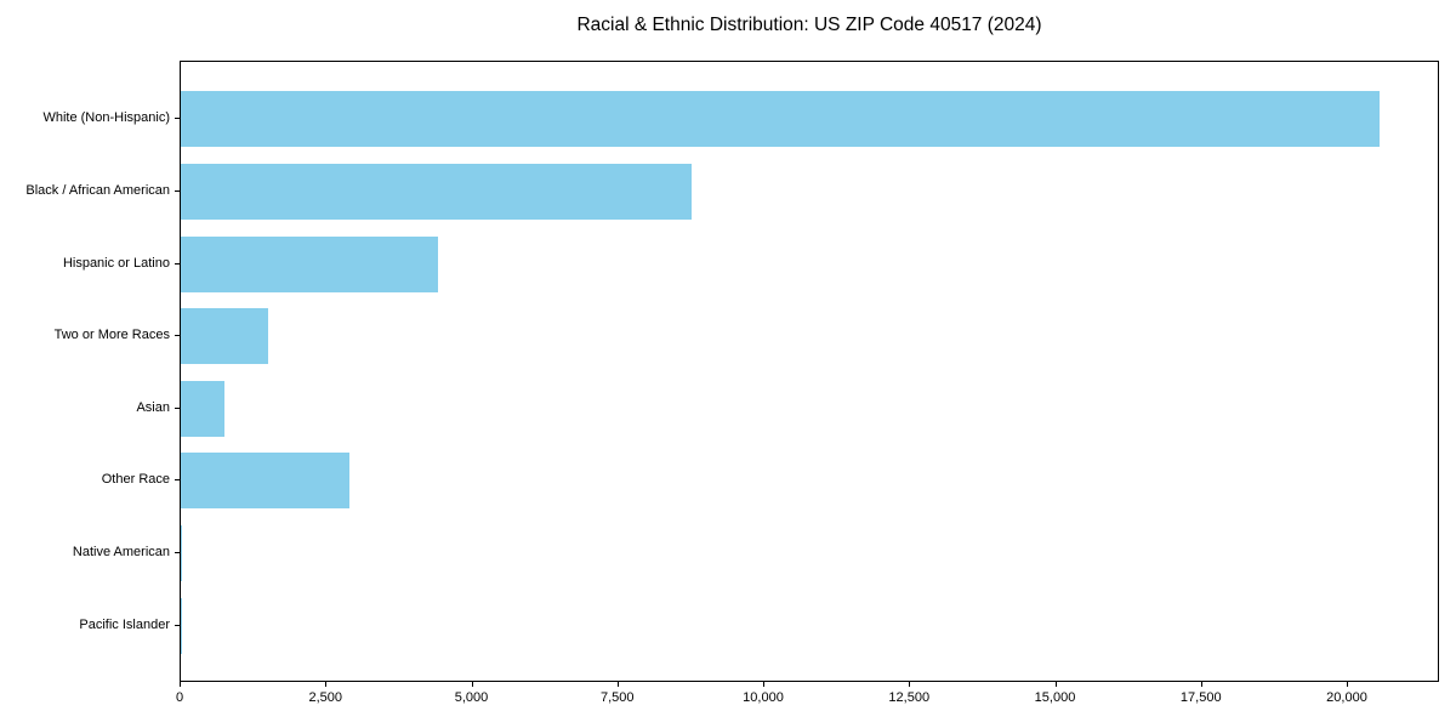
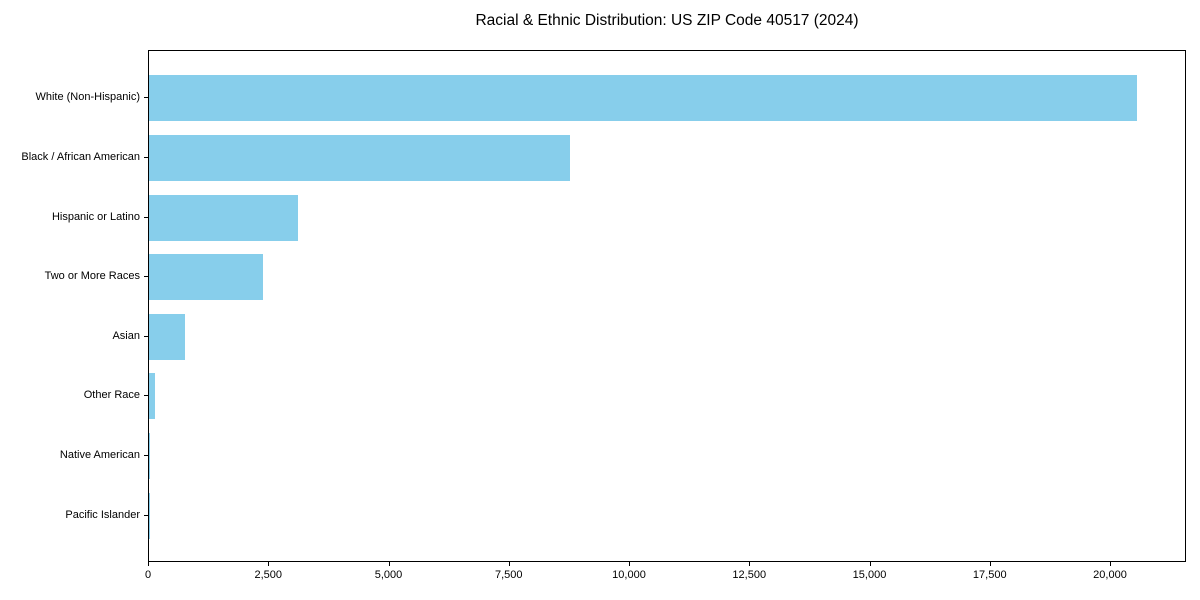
Hispanic or Latino: 4400 -> 3100
Two or More Races: 1500 -> 2400
Other Race: 2900 -> 100
